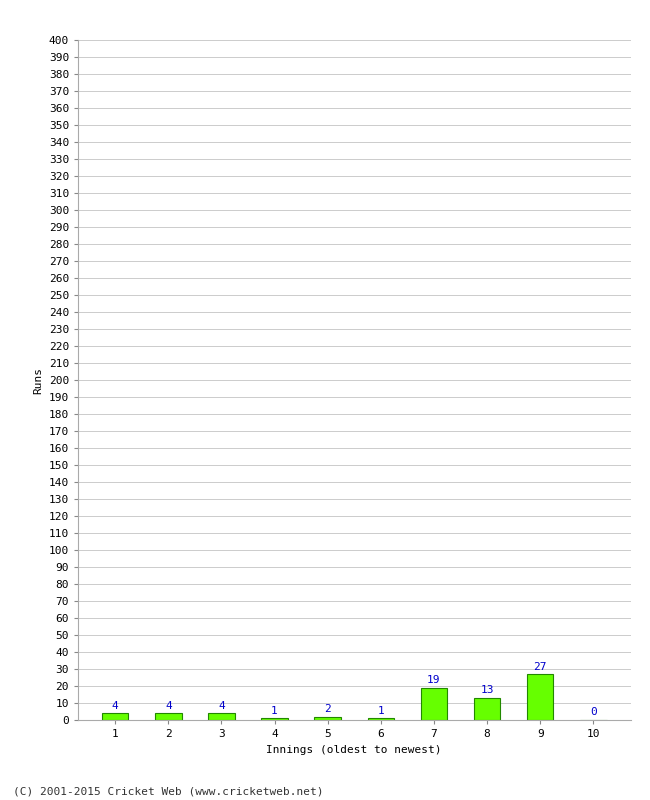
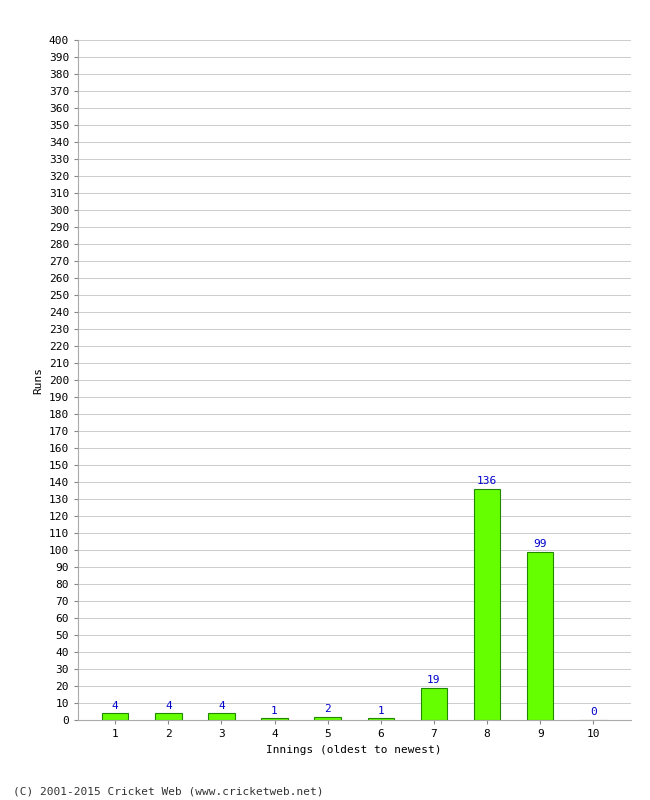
8: 13 -> 136
9: 27 -> 99
